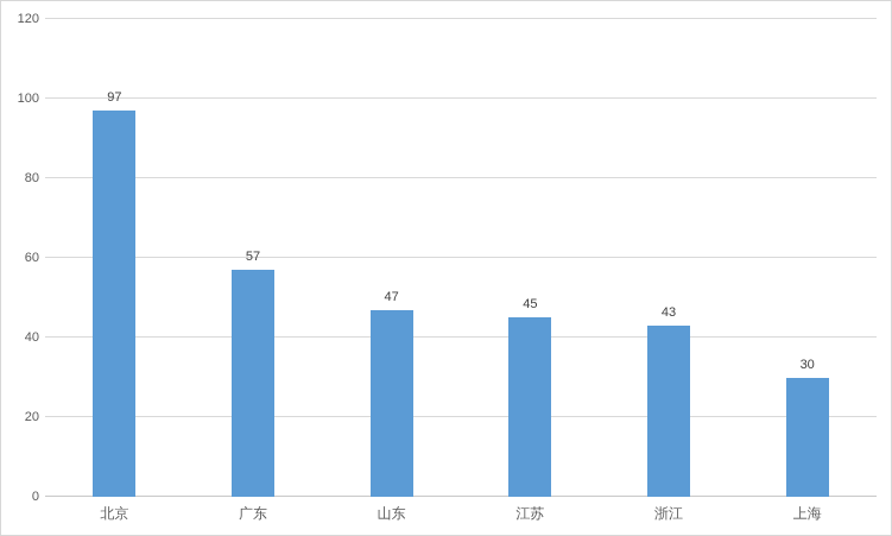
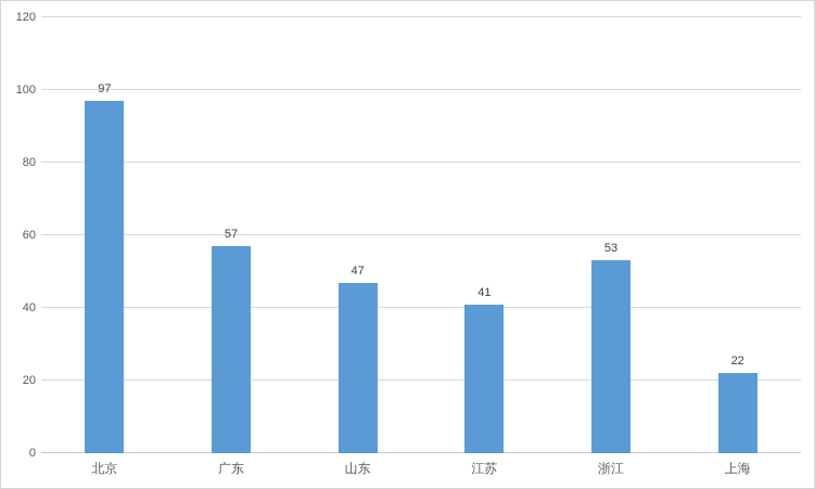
江苏: 45 -> 41
浙江: 43 -> 53
上海: 30 -> 22
